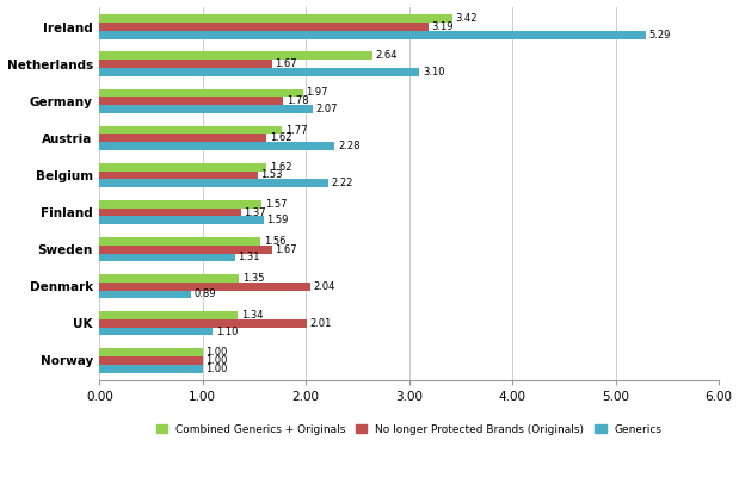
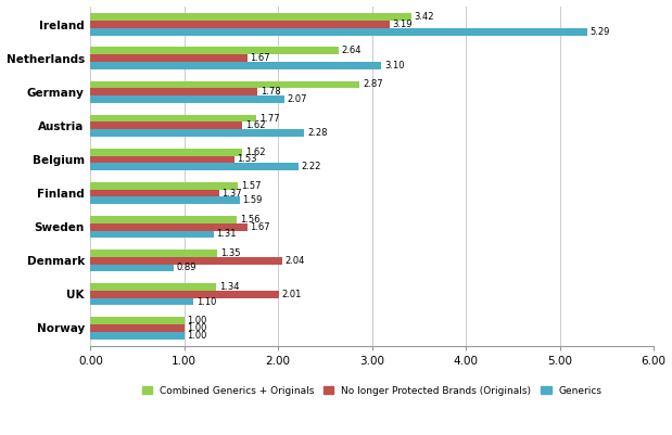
Combined Generics + Originals/Germany: 1.97 -> 2.87
